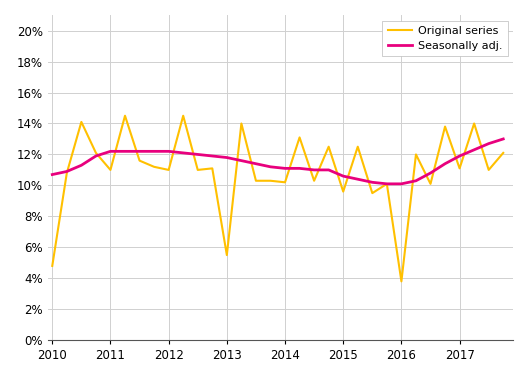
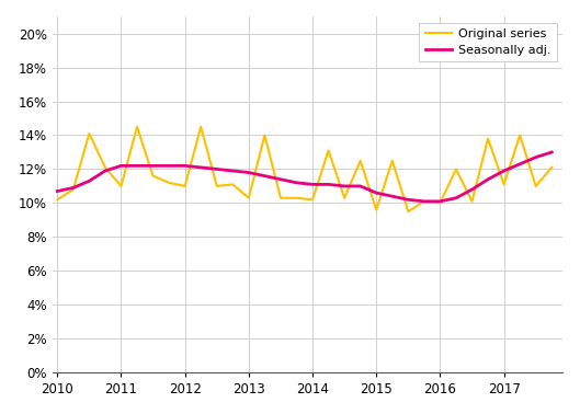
Original series/2010: 4.8% -> 10.2%
Original series/2013: 5.5% -> 10.3%
Original series/2016: 3.8% -> 10.0%
